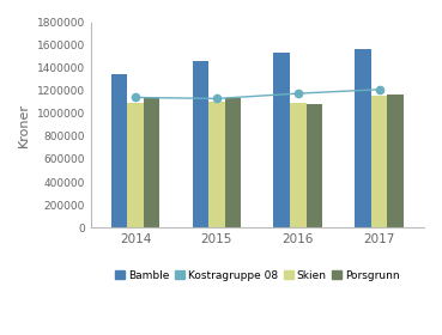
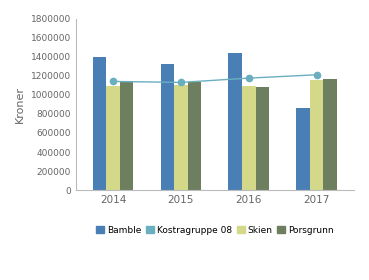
Bamble/2014: 1340000 -> 1400000
Bamble/2015: 1460000 -> 1320000
Bamble/2016: 1530000 -> 1440000
Bamble/2017: 1560000 -> 860000
